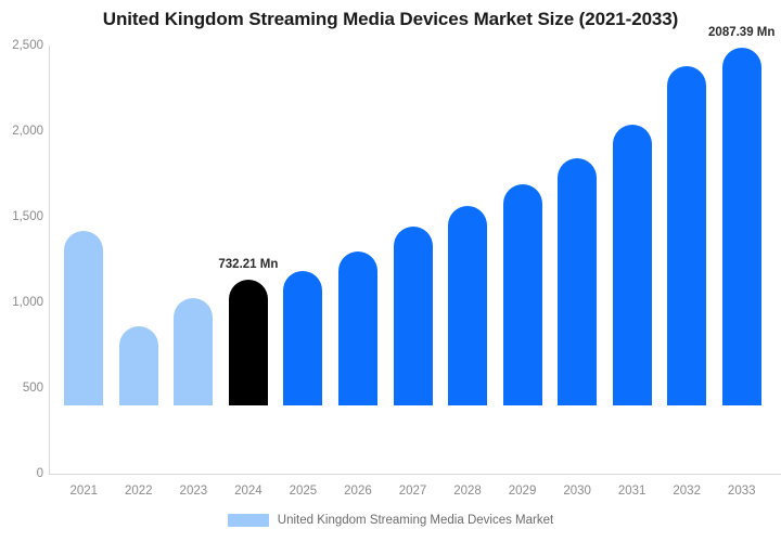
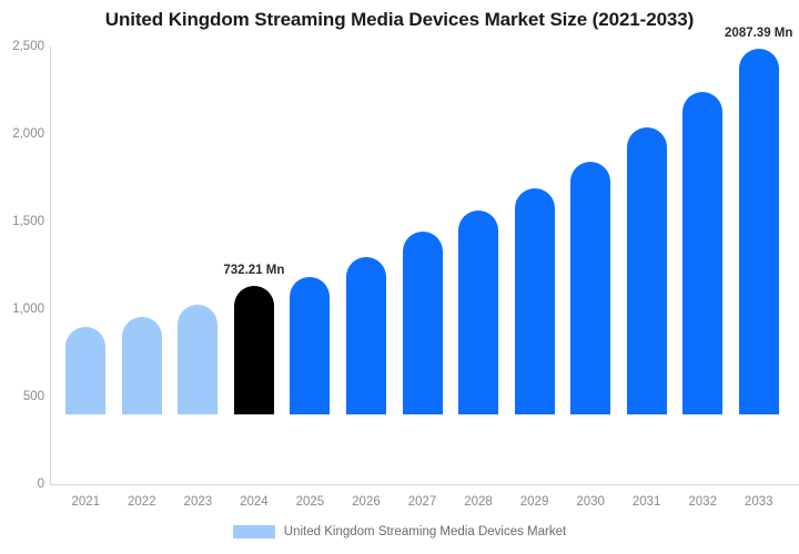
2021: 1020 -> 500
2022: 460 -> 560
2032: 1980 -> 1840
